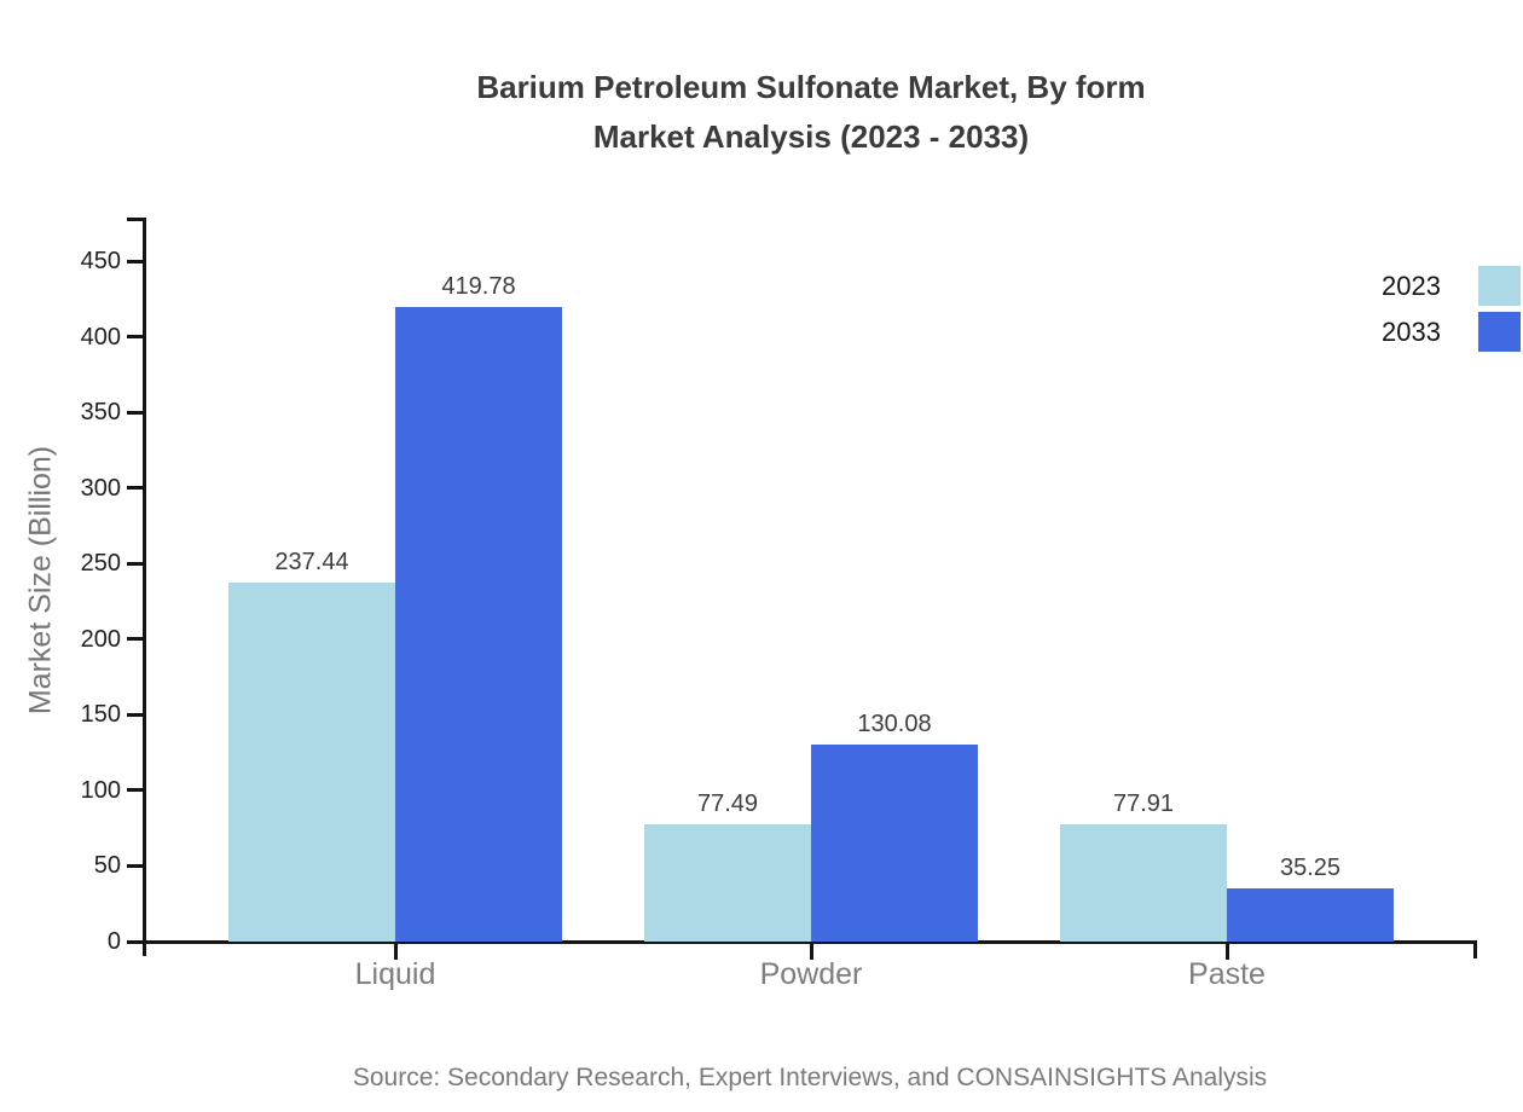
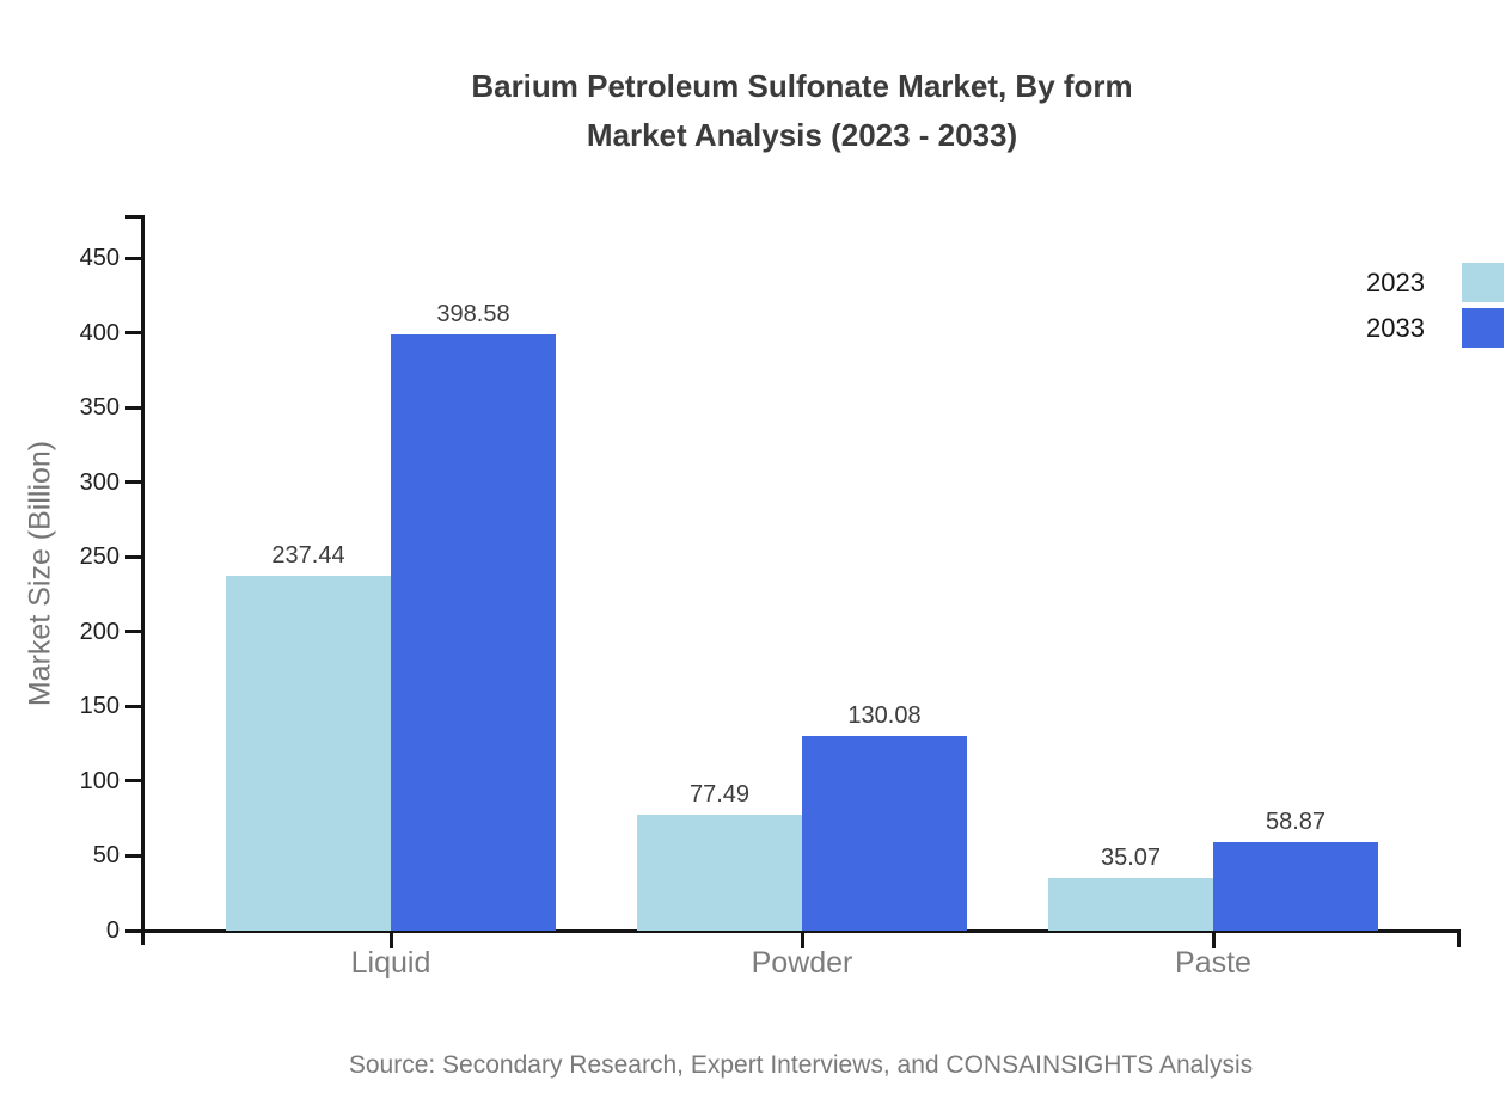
2033/Liquid: 419.78 -> 398.58
2023/Paste: 77.91 -> 35.07
2033/Paste: 35.25 -> 58.87
